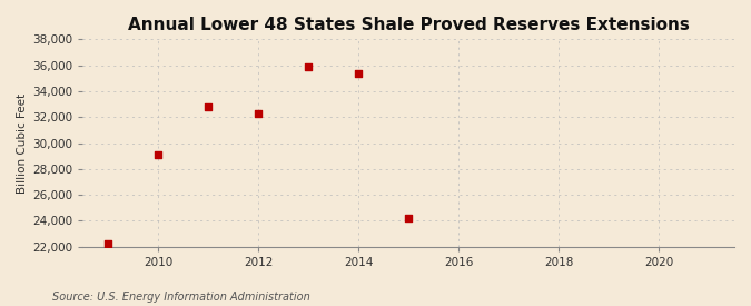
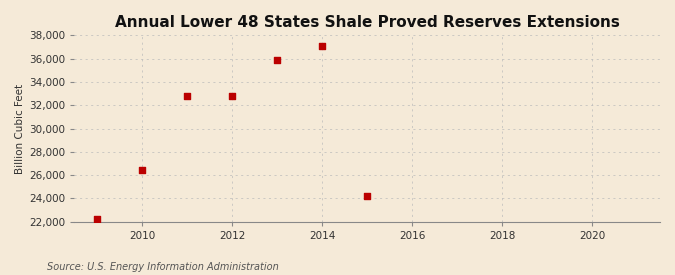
2010: 29,100 -> 26,400
2012: 32,300 -> 32,800
2014: 35,400 -> 37,100
